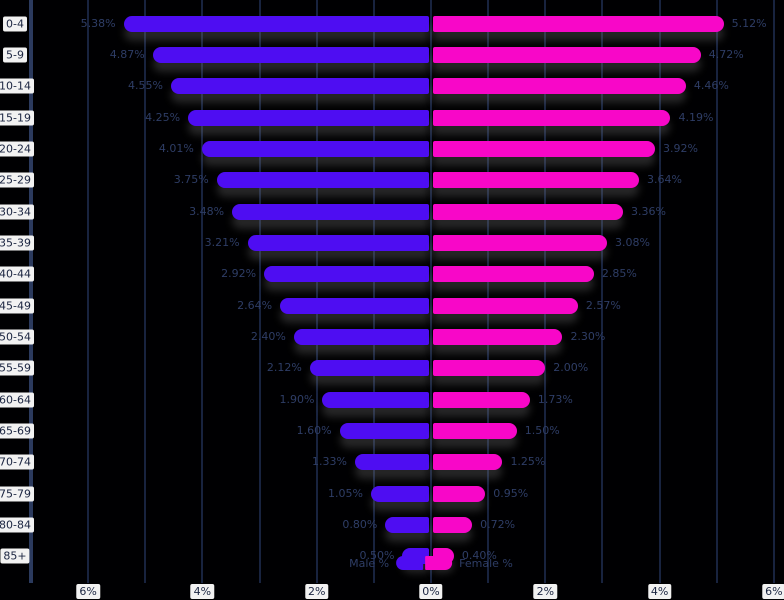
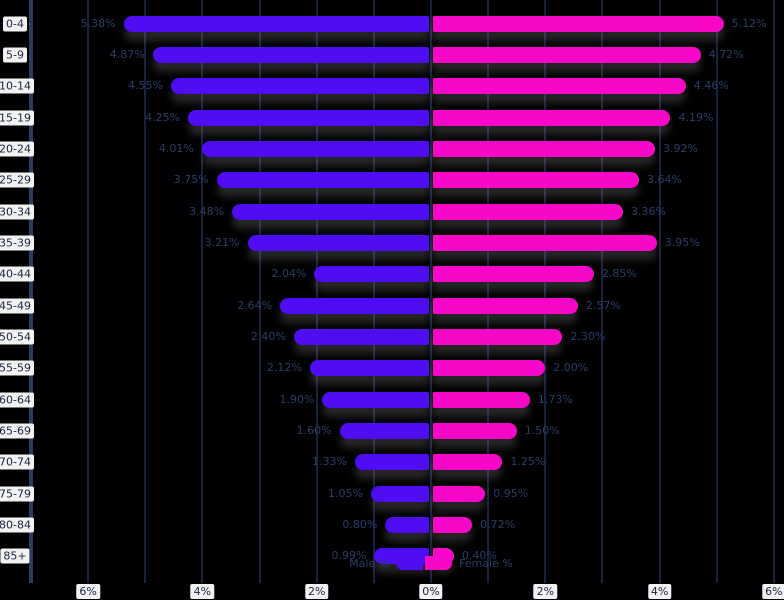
Female %/35-39: 3.08% -> 3.95%
Male %/40-44: 2.92% -> 2.04%
Male %/85+: 0.50% -> 0.99%
